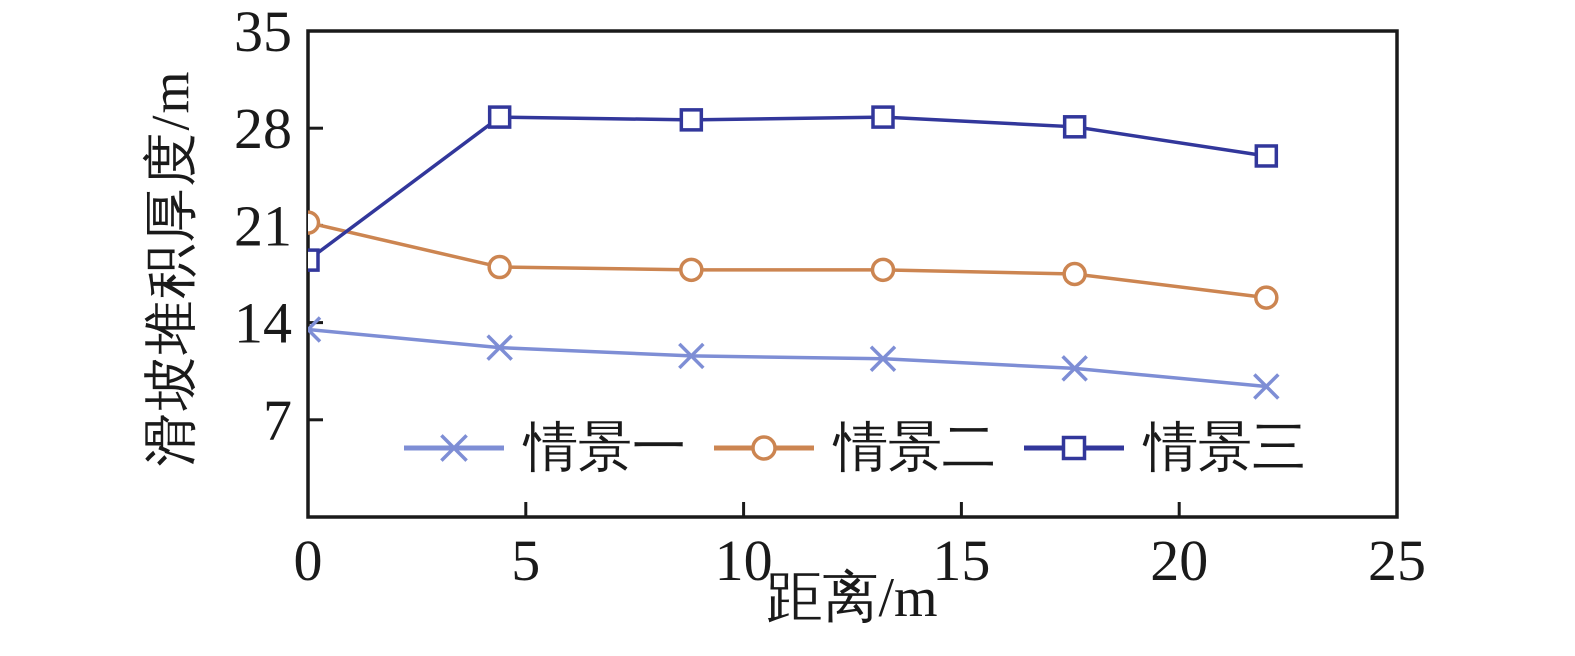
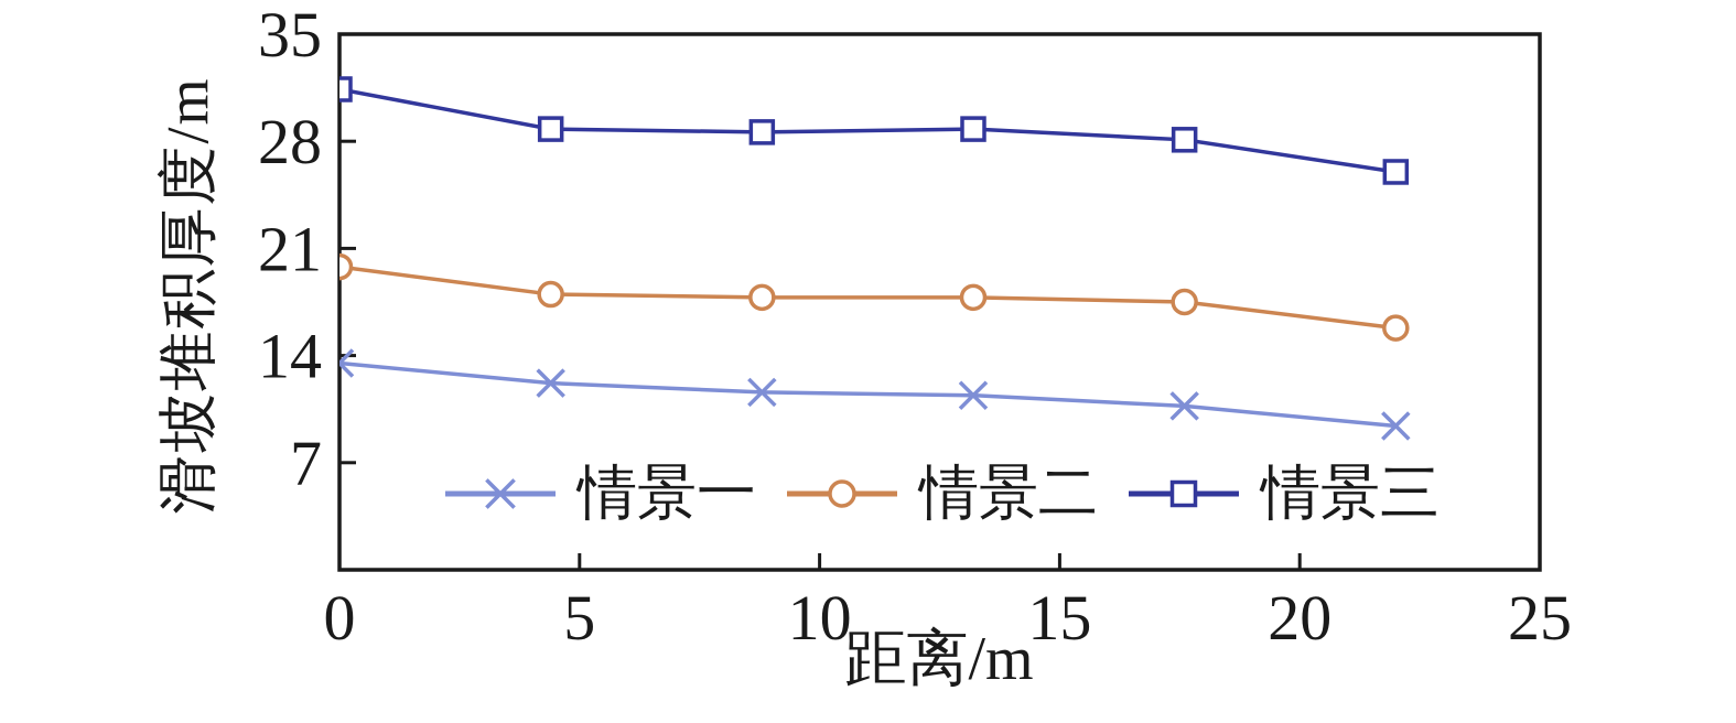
情景二/0: 21.2 -> 19.8
情景三/0: 18.5 -> 31.4
